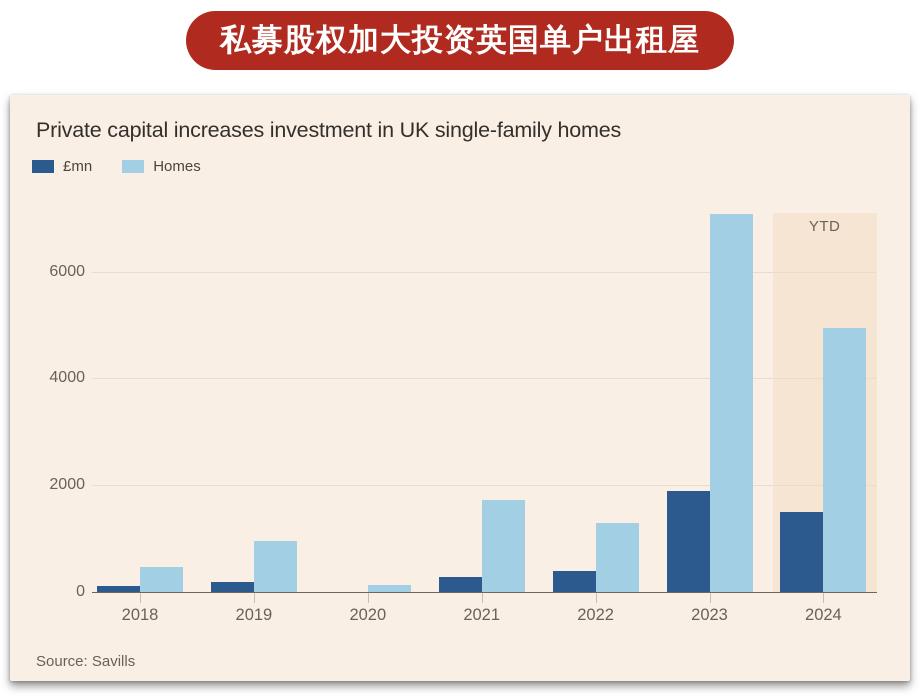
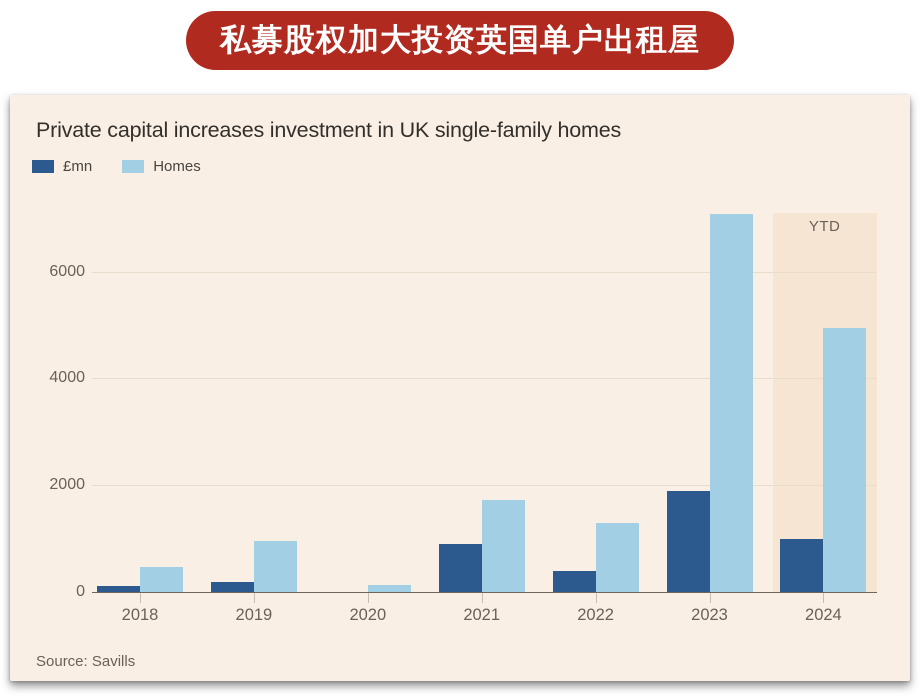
£mn/2021: 300 -> 900
£mn/2024: 1500 -> 1000
